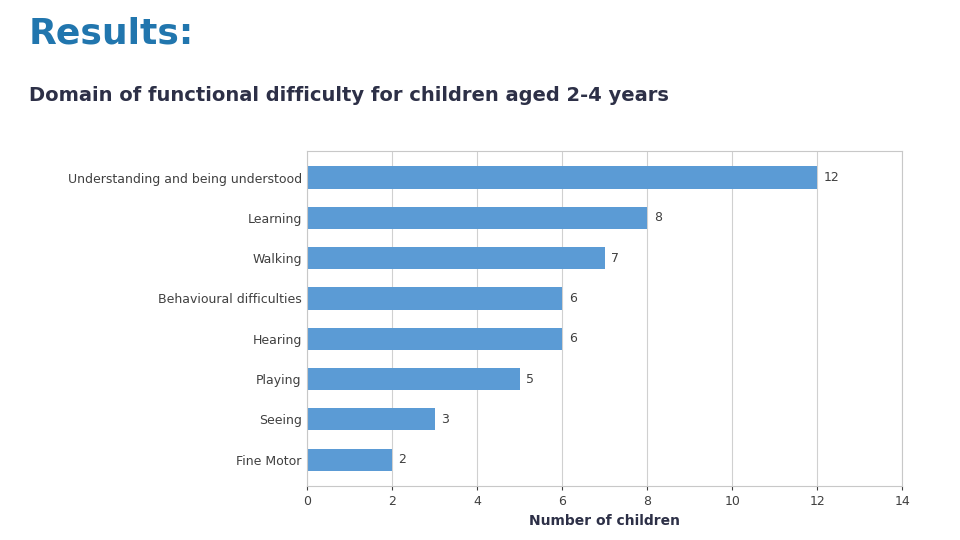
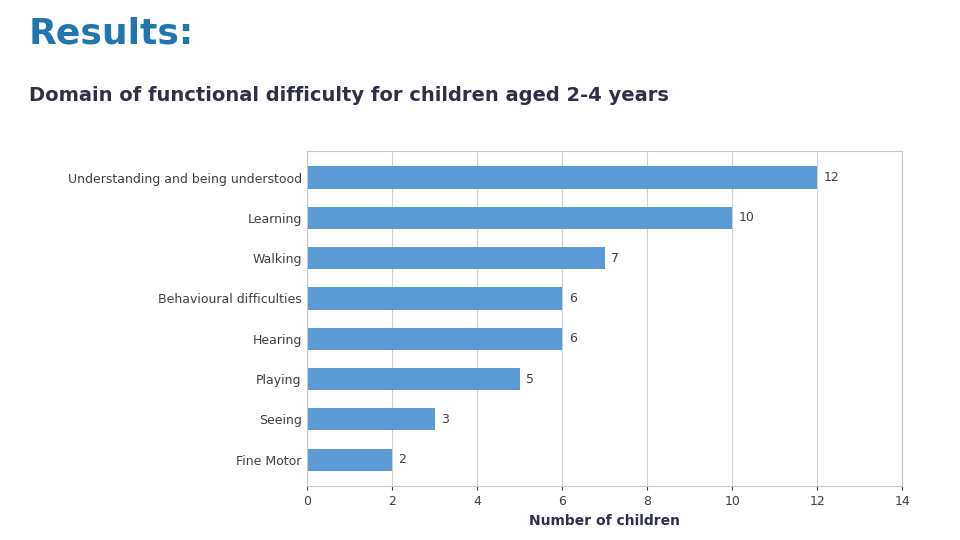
Learning: 8 -> 10
